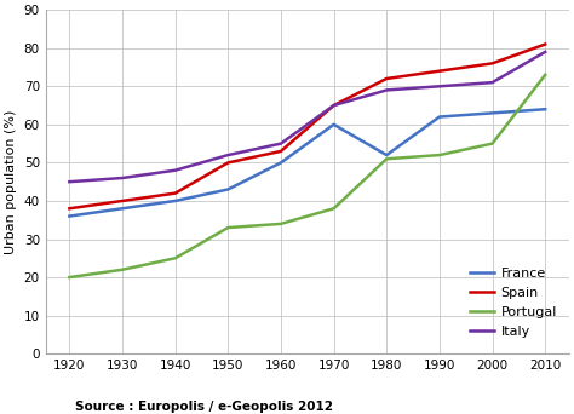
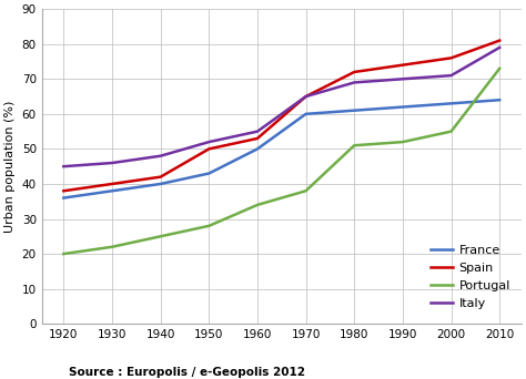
Portugal/1950: 33 -> 28
France/1980: 52 -> 61
